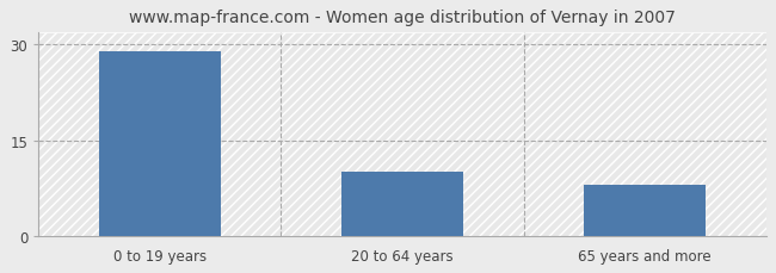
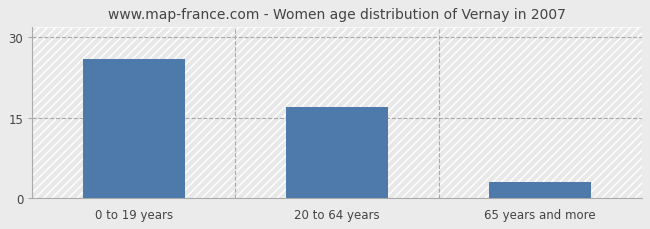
0 to 19 years: 29 -> 26
20 to 64 years: 10 -> 17
65 years and more: 8 -> 3
